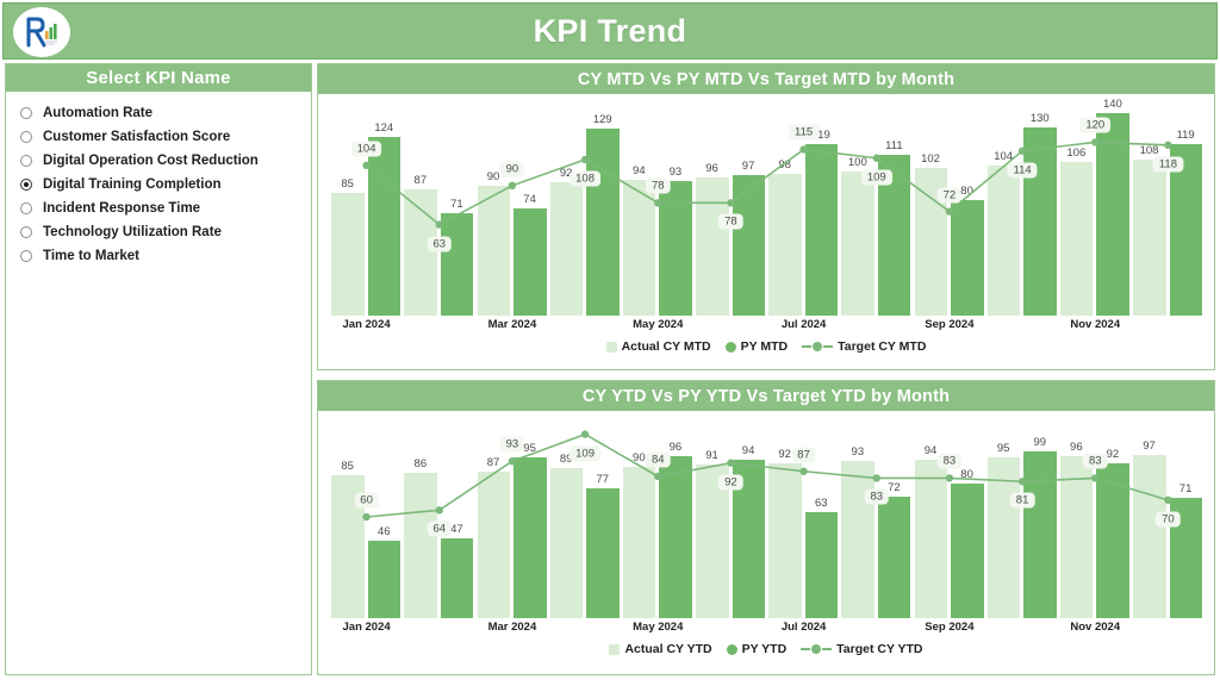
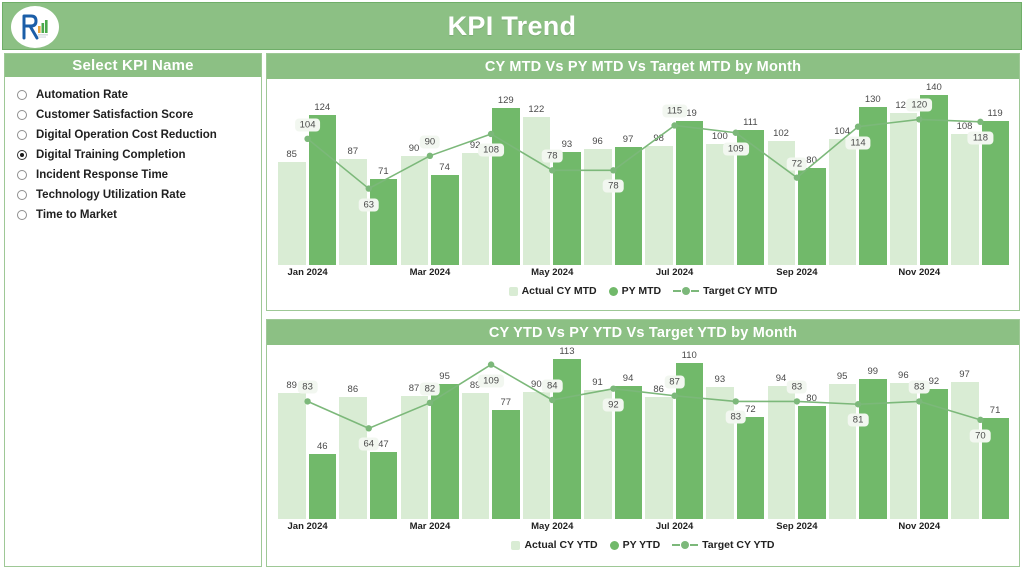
CY MTD Vs PY MTD Vs Target MTD by Month/Actual CY MTD/May 2024: 94 -> 122
CY MTD Vs PY MTD Vs Target MTD by Month/Actual CY MTD/Nov 2024: 106 -> 125
CY YTD Vs PY YTD Vs Target YTD by Month/Actual CY YTD/Jan 2024: 85 -> 89
CY YTD Vs PY YTD Vs Target YTD by Month/Target CY YTD/Jan 2024: 60 -> 83
CY YTD Vs PY YTD Vs Target YTD by Month/Target CY YTD/Mar 2024: 93 -> 82
CY YTD Vs PY YTD Vs Target YTD by Month/PY YTD/May 2024: 96 -> 113
CY YTD Vs PY YTD Vs Target YTD by Month/Actual CY YTD/Jul 2024: 92 -> 86
CY YTD Vs PY YTD Vs Target YTD by Month/PY YTD/Jul 2024: 63 -> 110
